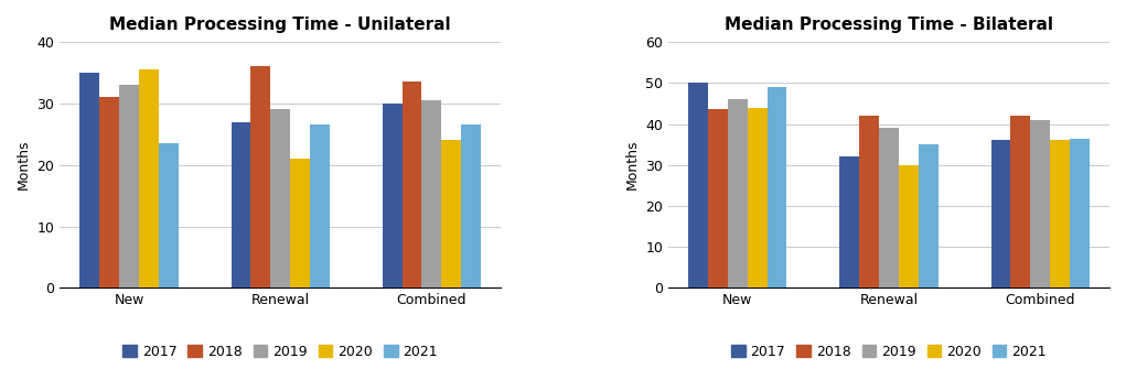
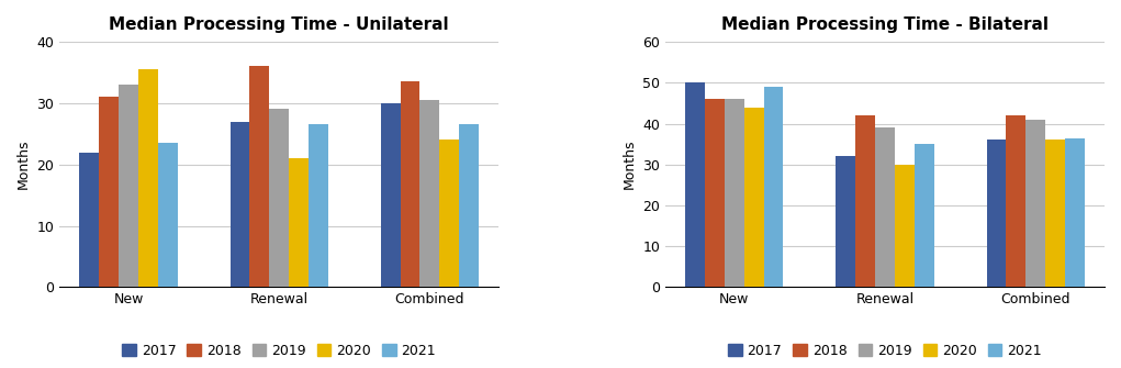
Median Processing Time - Unilateral/2017/New: 35 -> 22
Median Processing Time - Bilateral/2018/New: 43.5 -> 46.0
